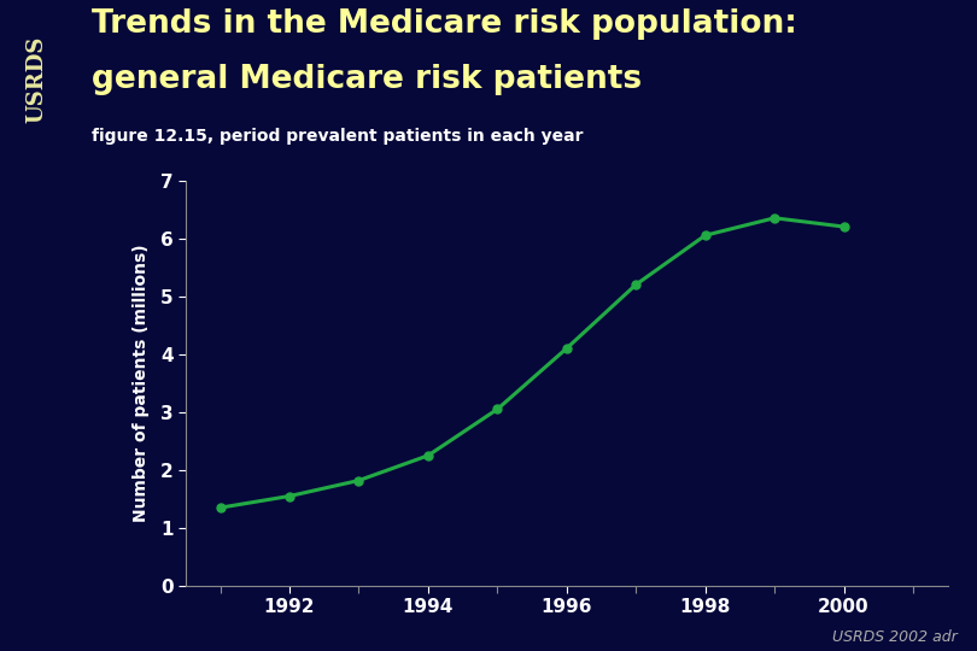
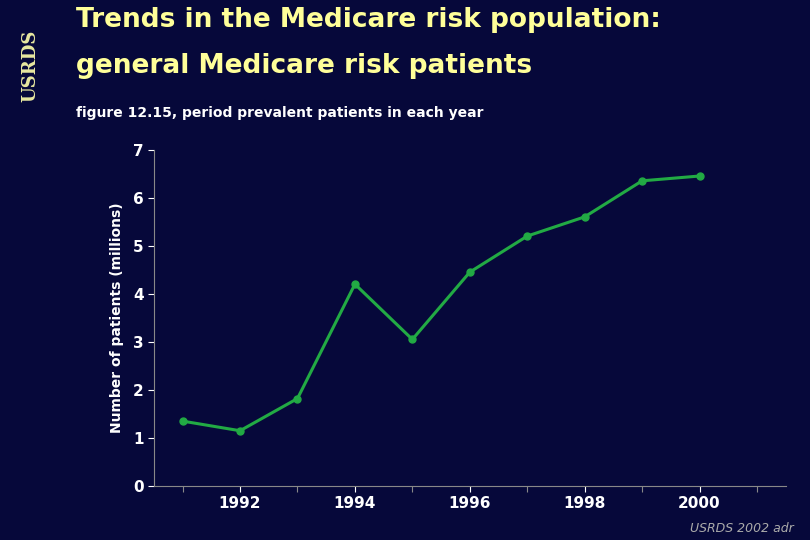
1992: 1.55 -> 1.15
1994: 2.25 -> 4.20
1996: 4.10 -> 4.45
1998: 6.05 -> 5.60
2000: 6.20 -> 6.45
